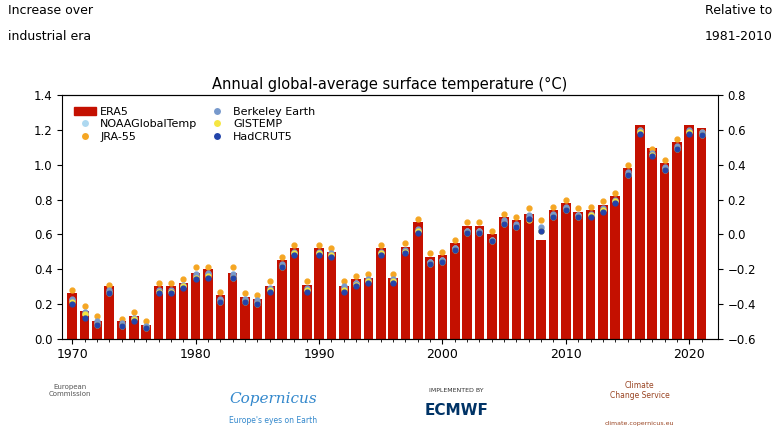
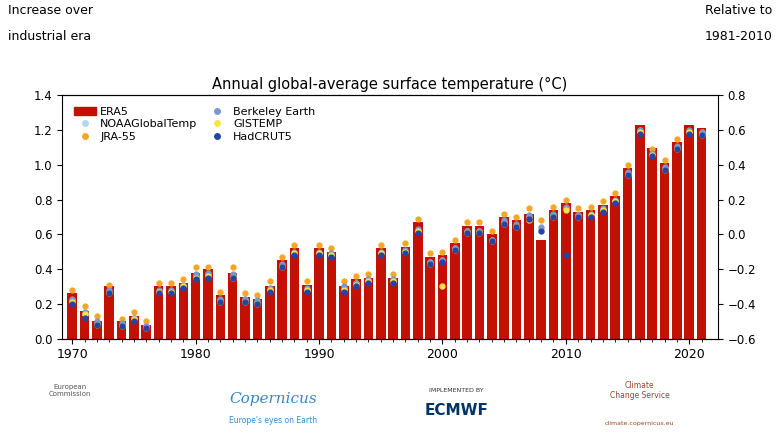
GISTEMP/2000: 0.44 -> 0.30
HadCRUT5/2010: 0.74 -> 0.48
